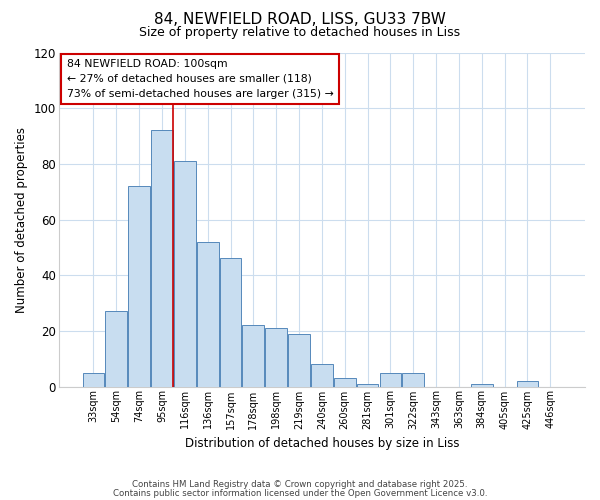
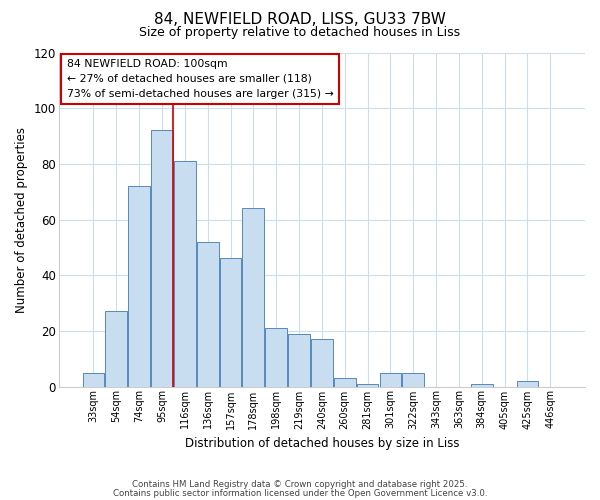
178sqm: 22 -> 64
240sqm: 8 -> 17
